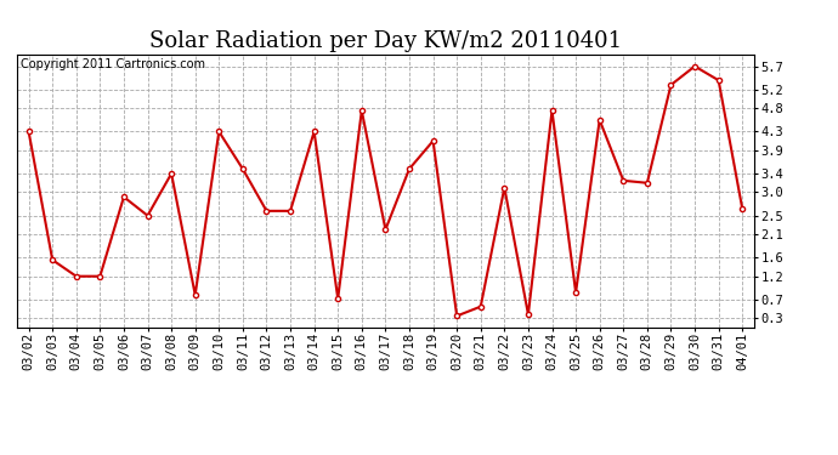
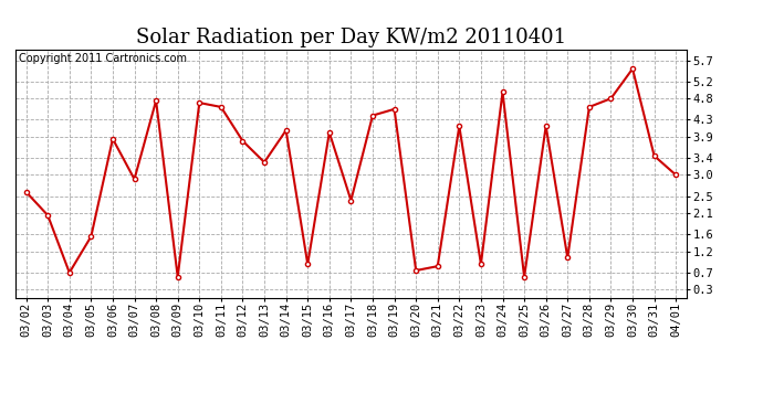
03/02: 4.30 -> 2.60
03/03: 1.55 -> 2.05
03/04: 1.20 -> 0.70
03/05: 1.20 -> 1.55
03/06: 2.90 -> 3.85
03/07: 2.50 -> 2.90
03/08: 3.40 -> 4.75
03/09: 0.80 -> 0.60
03/10: 4.30 -> 4.70
03/11: 3.50 -> 4.60
03/12: 2.60 -> 3.80
03/13: 2.60 -> 3.30
03/14: 4.30 -> 4.05
03/15: 0.72 -> 0.90
03/16: 4.75 -> 4.00
03/17: 2.20 -> 2.40
03/18: 3.50 -> 4.40
03/19: 4.10 -> 4.55
03/20: 0.35 -> 0.75
03/21: 0.55 -> 0.85
03/22: 3.10 -> 4.15
03/23: 0.38 -> 0.90
03/24: 4.75 -> 4.95
03/25: 0.85 -> 0.60
03/26: 4.55 -> 4.15
03/27: 3.25 -> 1.05
03/28: 3.20 -> 4.60
03/29: 5.30 -> 4.80
03/30: 5.70 -> 5.50
03/31: 5.40 -> 3.45
04/01: 2.65 -> 3.00
